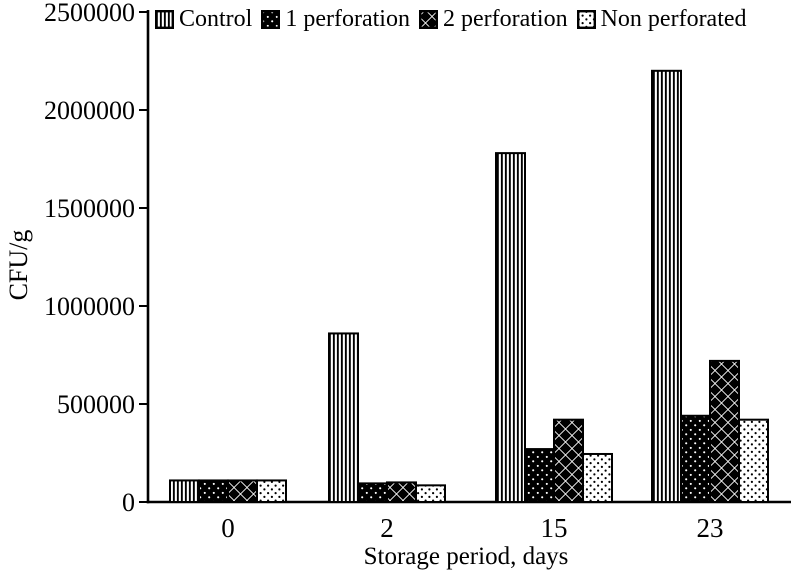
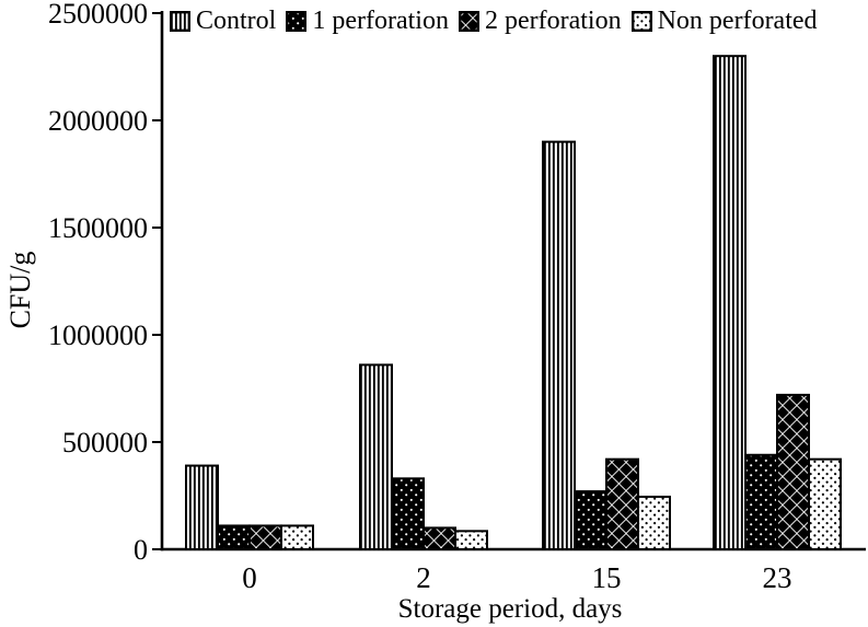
Control/0: 110000 -> 390000
1 perforation/2: 100000 -> 330000
Control/15: 1780000 -> 1900000
Control/23: 2200000 -> 2300000
